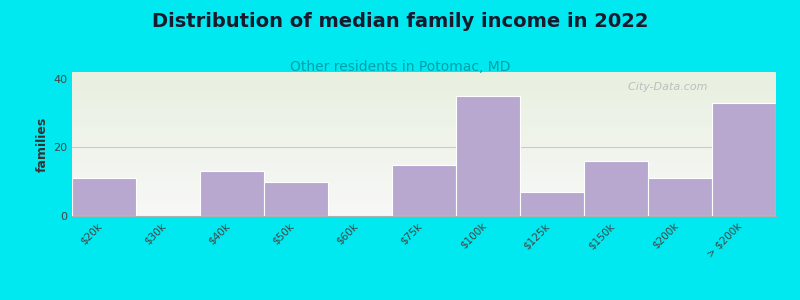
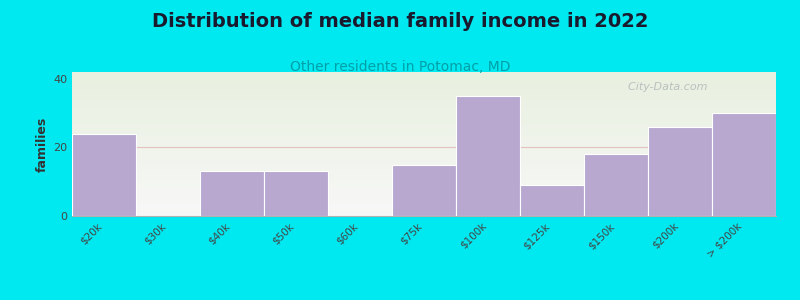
$20k: 11 -> 24
$50k: 10 -> 13
$125k: 7 -> 9
$150k: 16 -> 18
$200k: 11 -> 26
> $200k: 33 -> 30
